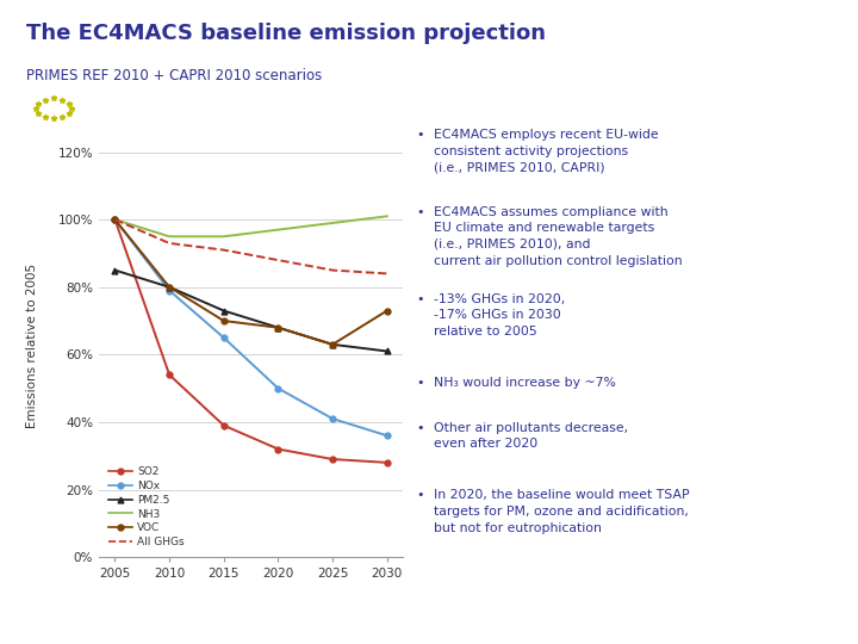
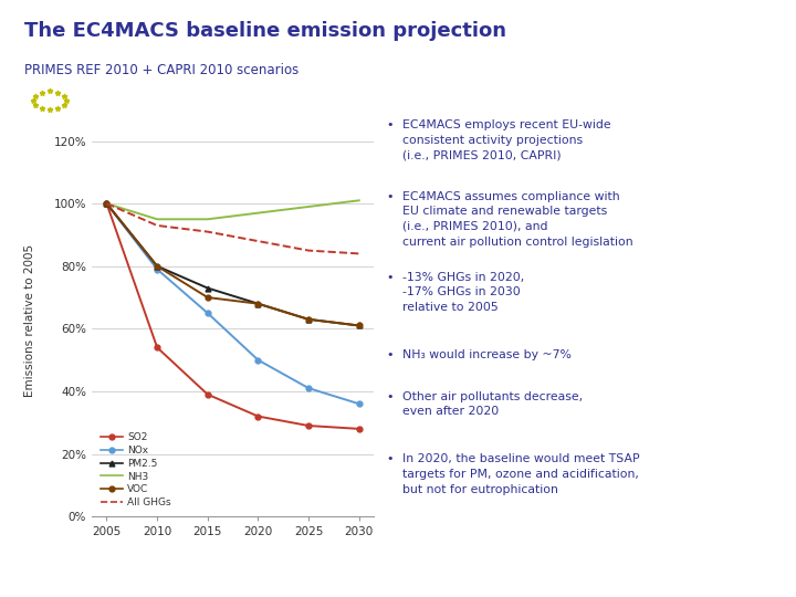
PM2.5/2005: 85% -> 100%
VOC/2030: 73% -> 61%
